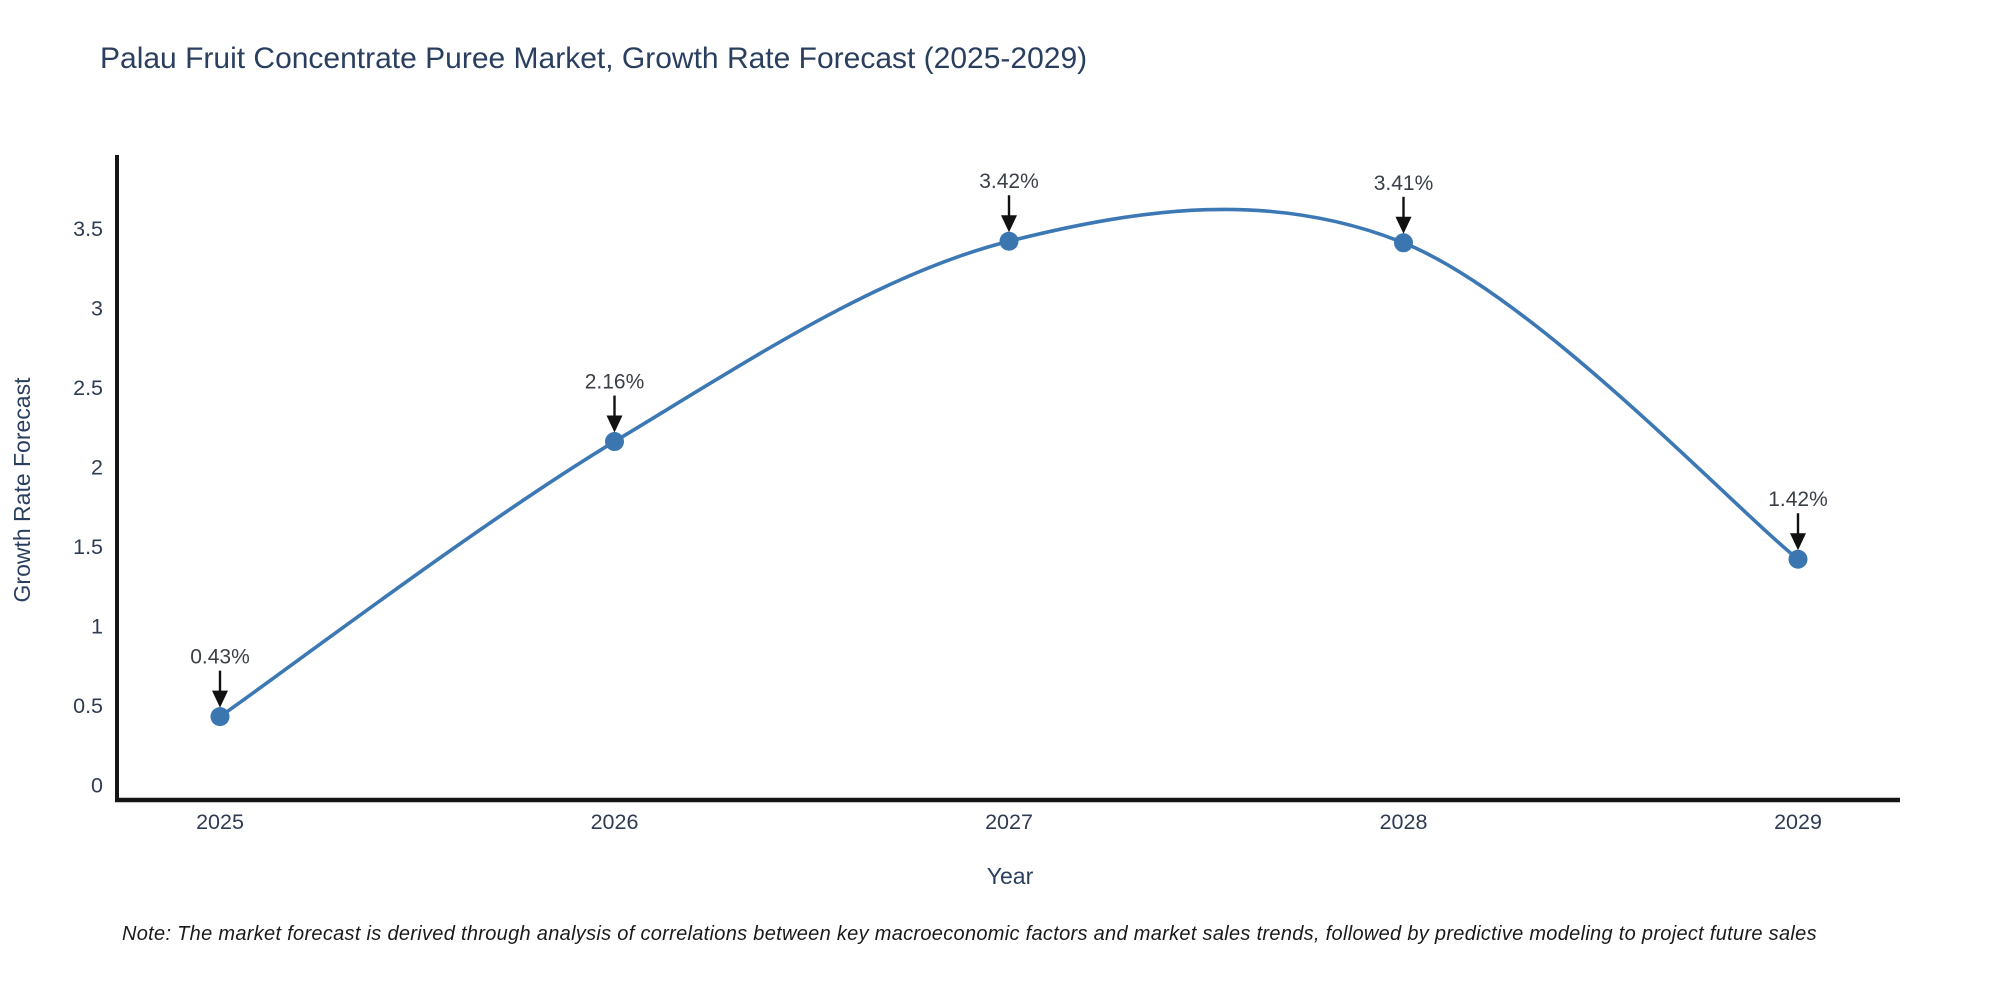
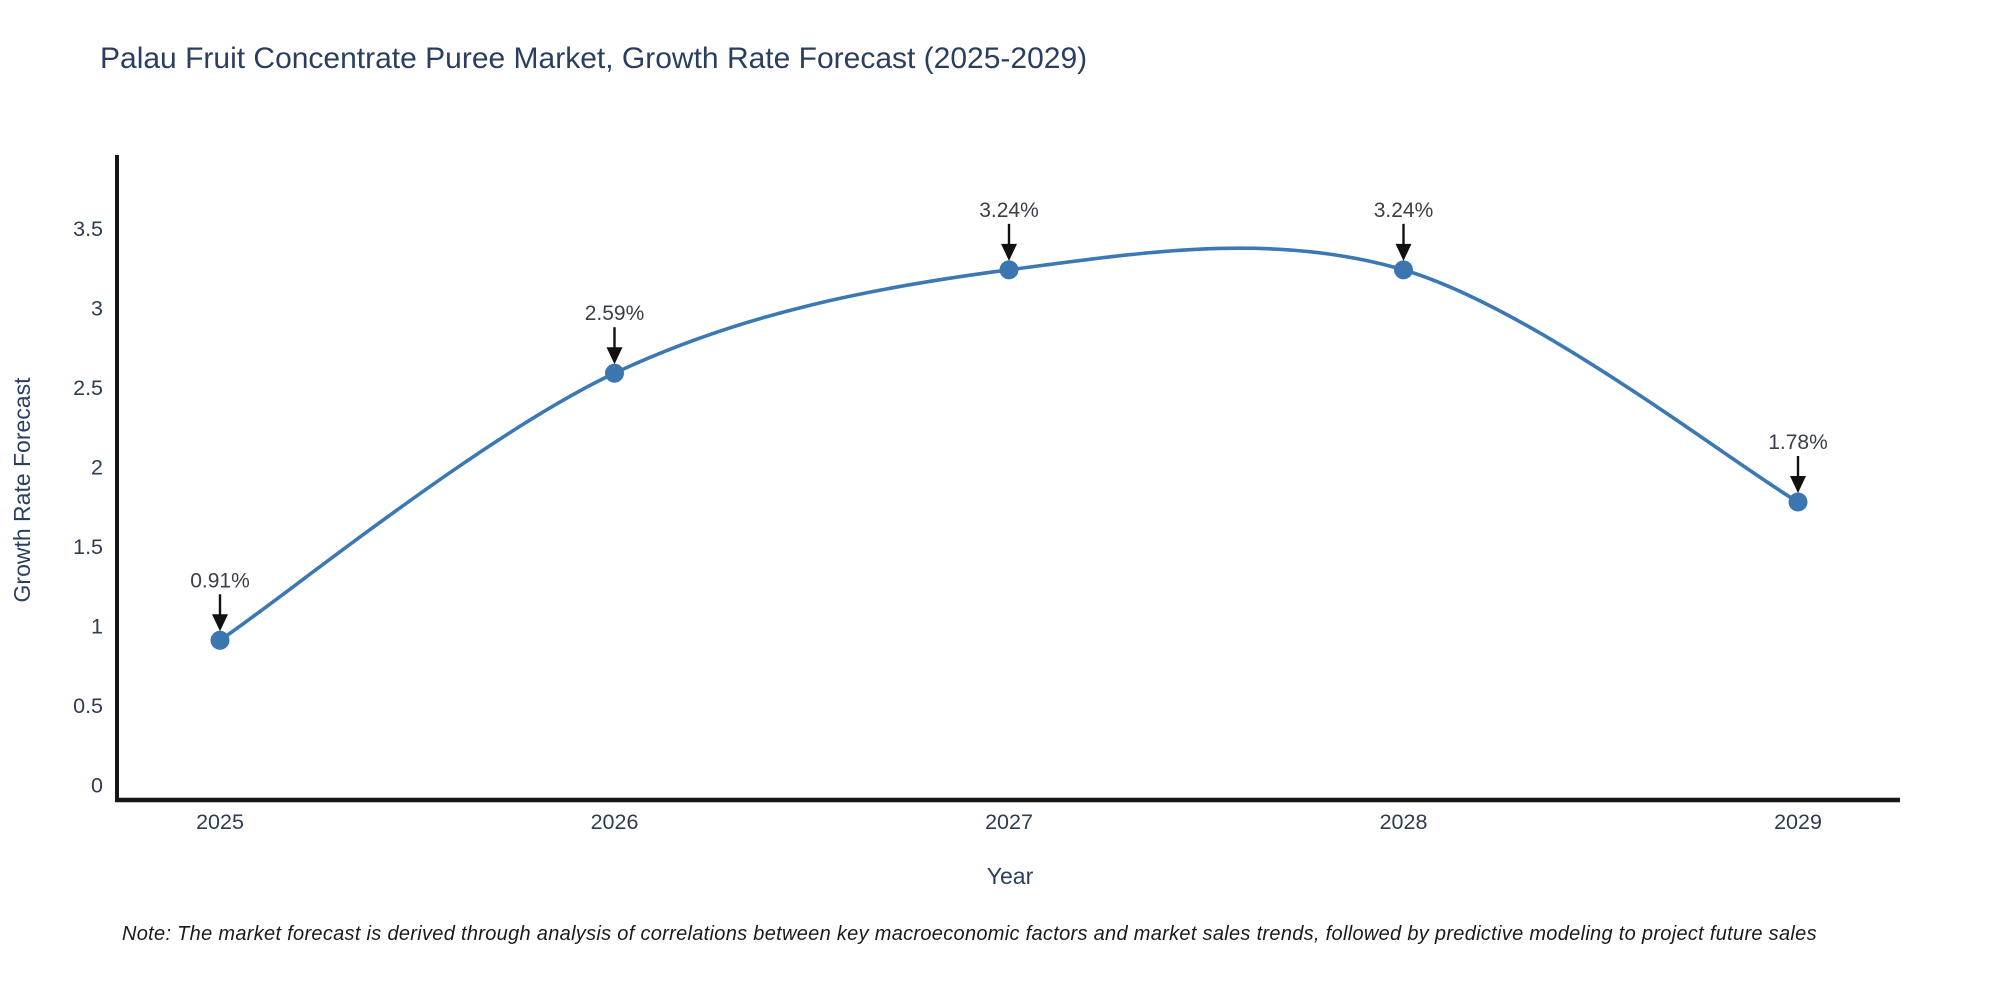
2025: 0.43% -> 0.91%
2026: 2.16% -> 2.59%
2027: 3.42% -> 3.24%
2028: 3.41% -> 3.24%
2029: 1.42% -> 1.78%
